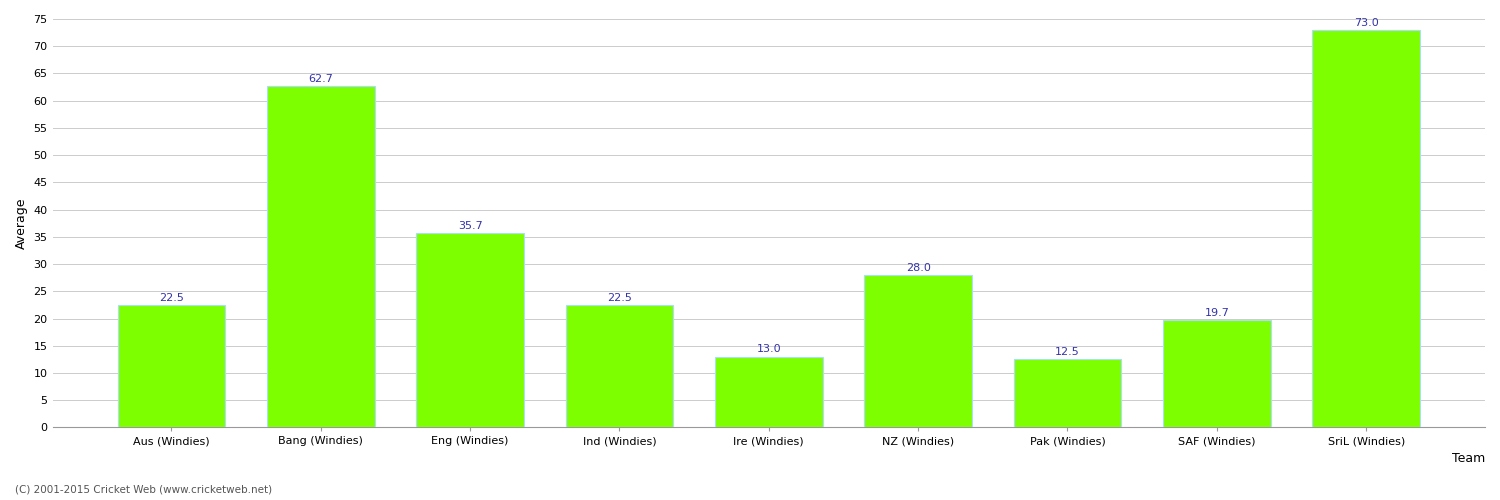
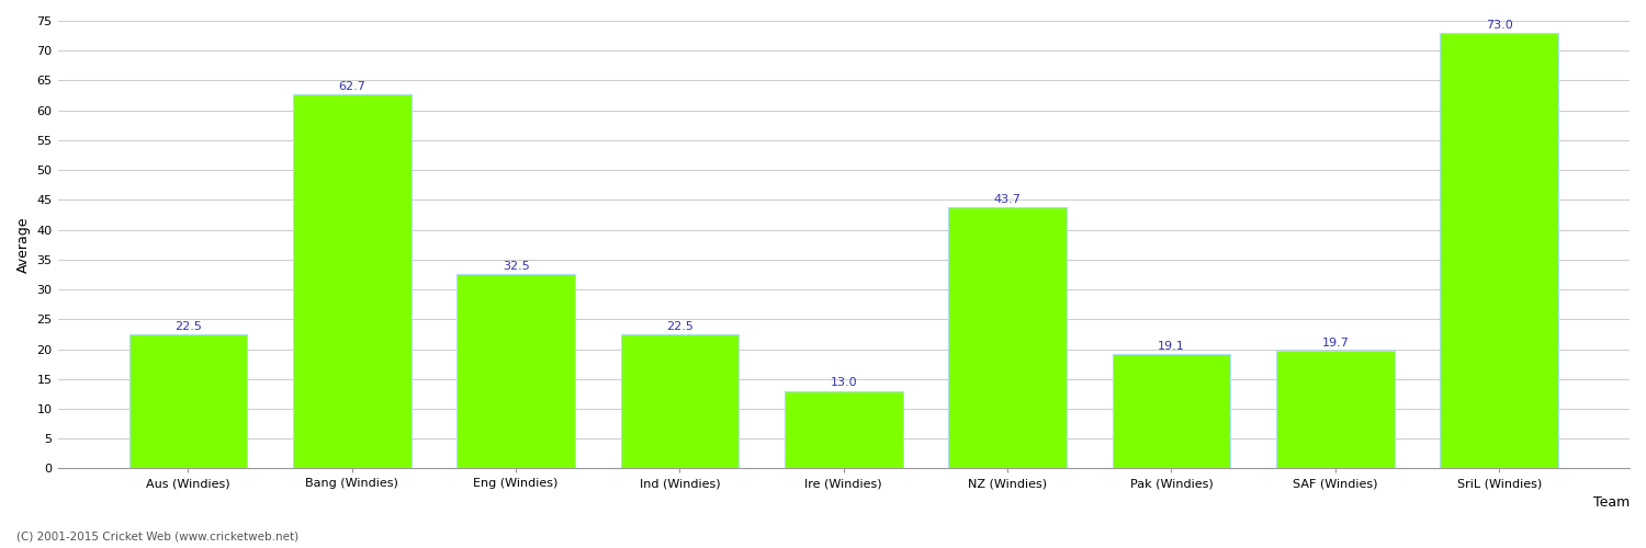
Eng (Windies): 35.7 -> 32.5
NZ (Windies): 28.0 -> 43.7
Pak (Windies): 12.5 -> 19.1
